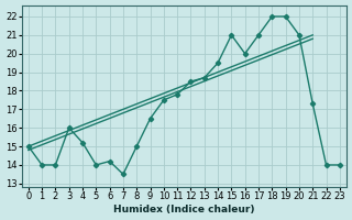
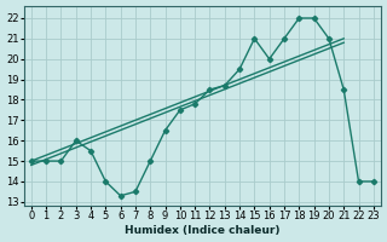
1: 14.0 -> 15.0
2: 14.0 -> 15.0
4: 15.2 -> 15.5
6: 14.2 -> 13.3
21: 17.3 -> 18.5
